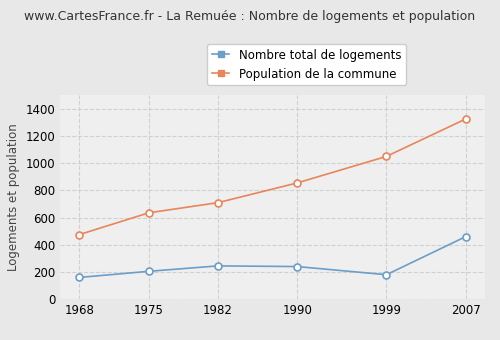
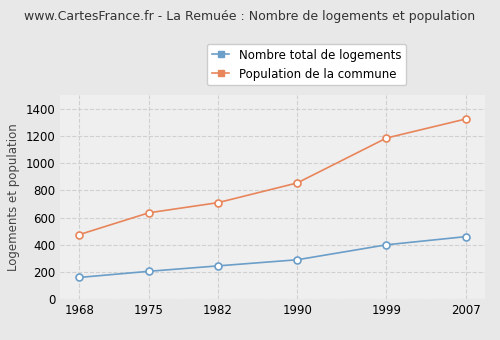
Nombre total de logements/1990: 240 -> 290
Nombre total de logements/1999: 180 -> 400
Population de la commune/1999: 1050 -> 1180
